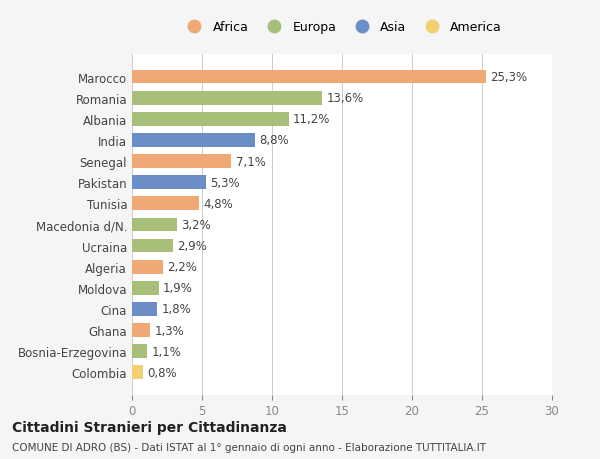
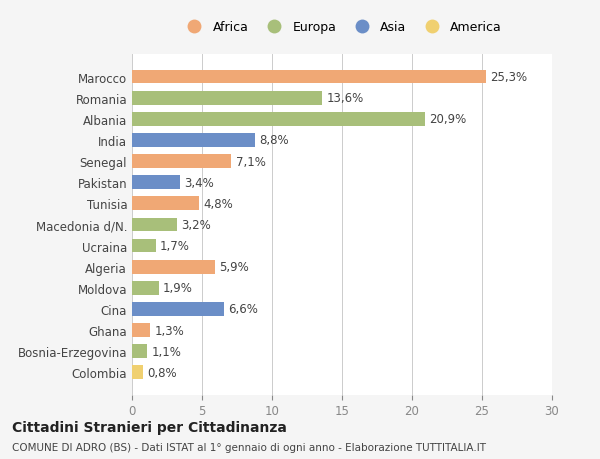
Albania: 11,2% -> 20,9%
Pakistan: 5,3% -> 3,4%
Ucraina: 2,9% -> 1,7%
Algeria: 2,2% -> 5,9%
Cina: 1,8% -> 6,6%
